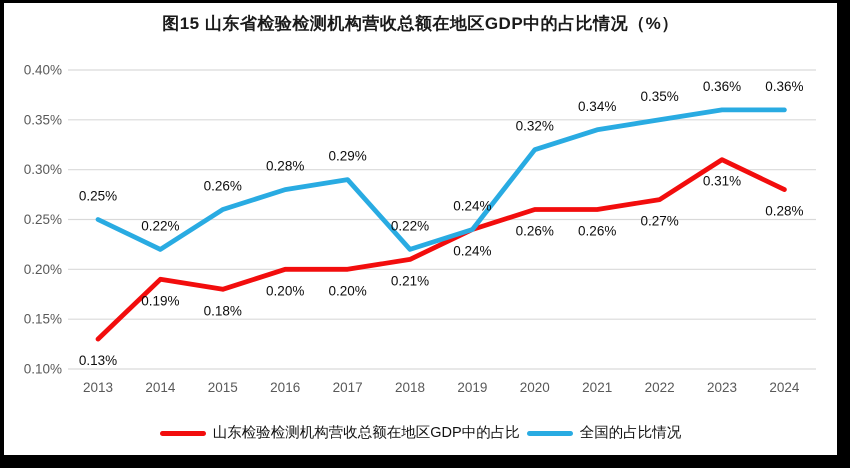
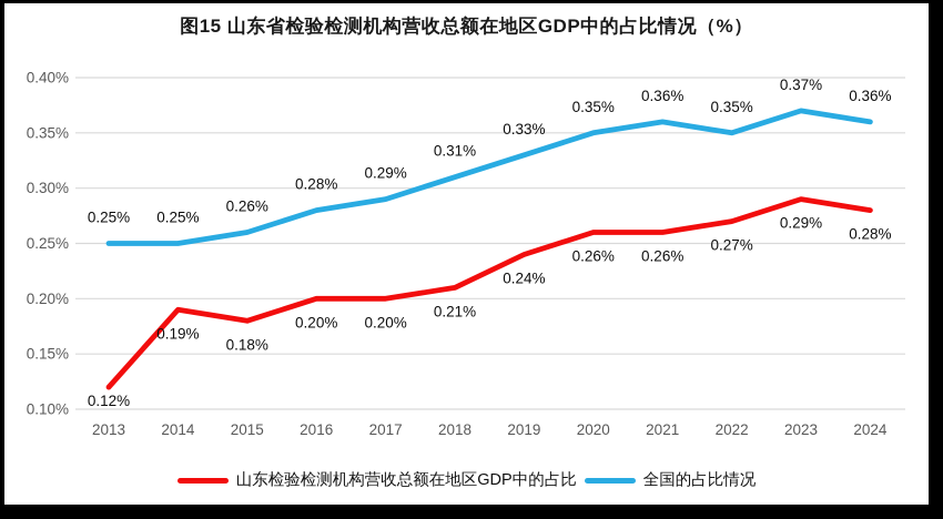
山东检验检测机构营收总额在地区GDP中的占比/2013: 0.13% -> 0.12%
全国的占比情况/2014: 0.22% -> 0.25%
全国的占比情况/2018: 0.22% -> 0.31%
全国的占比情况/2019: 0.24% -> 0.33%
全国的占比情况/2020: 0.32% -> 0.35%
全国的占比情况/2021: 0.34% -> 0.36%
山东检验检测机构营收总额在地区GDP中的占比/2023: 0.31% -> 0.29%
全国的占比情况/2023: 0.36% -> 0.37%
